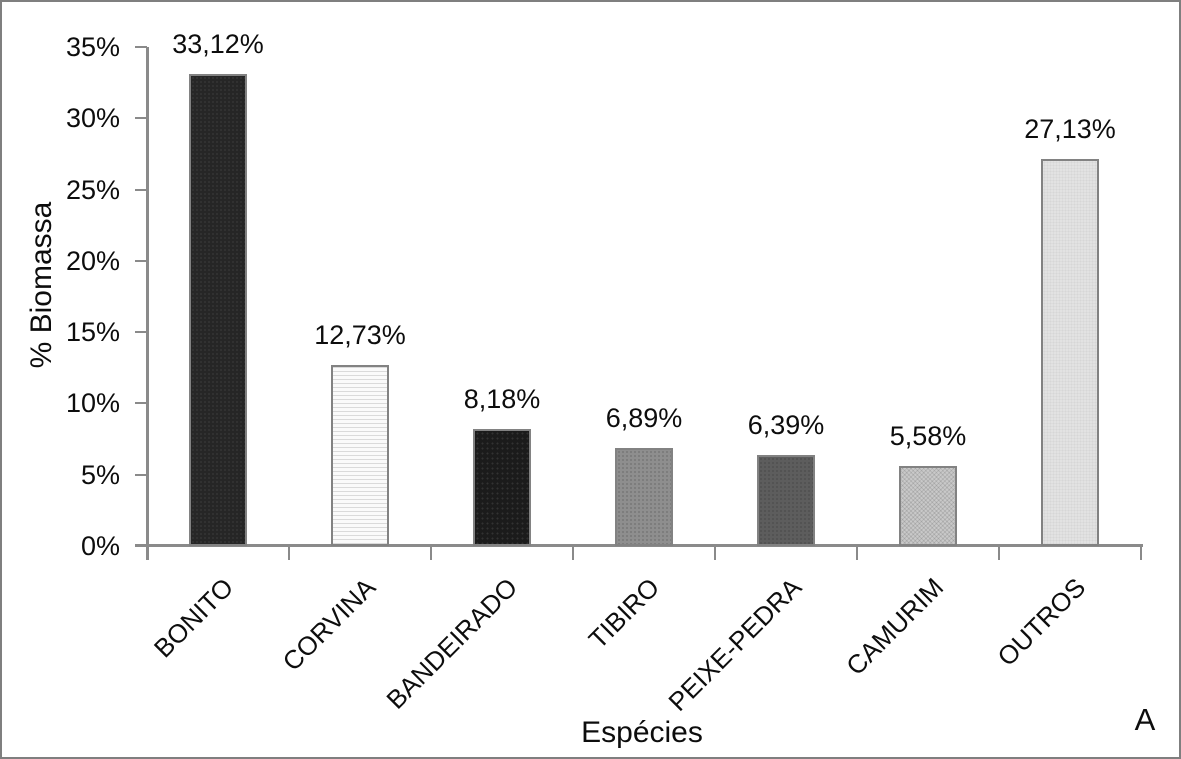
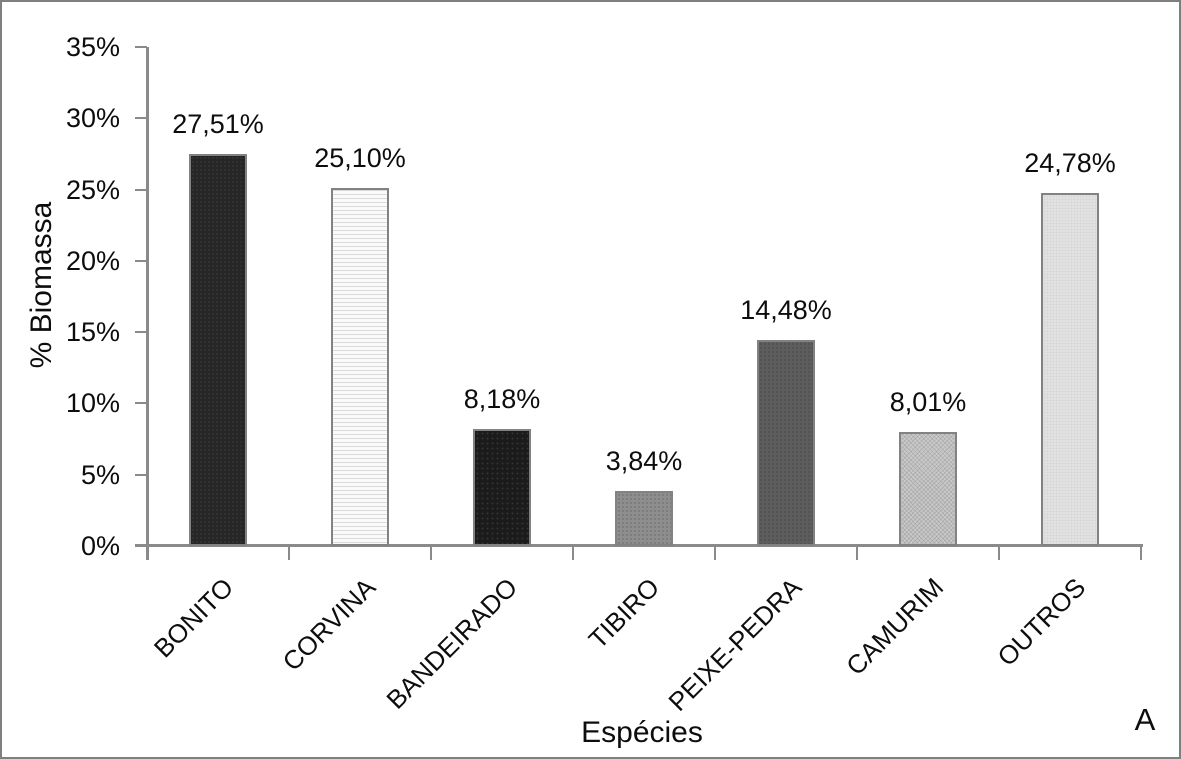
BONITO: 33,12% -> 27,51%
CORVINA: 12,73% -> 25,10%
TIBIRO: 6,89% -> 3,84%
PEIXE-PEDRA: 6,39% -> 14,48%
CAMURIM: 5,58% -> 8,01%
OUTROS: 27,13% -> 24,78%
